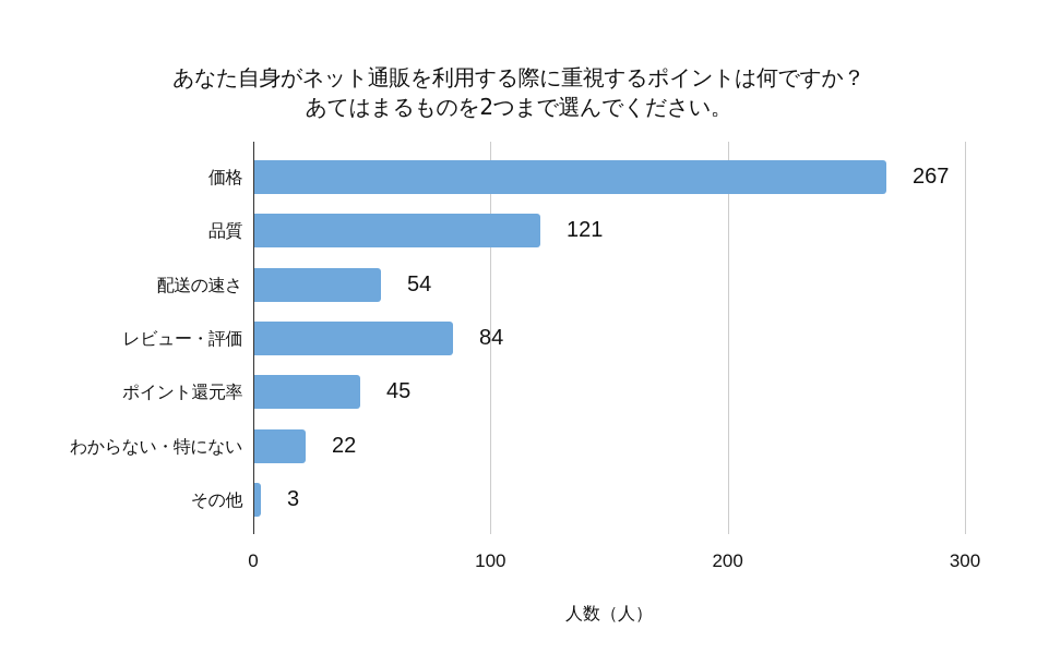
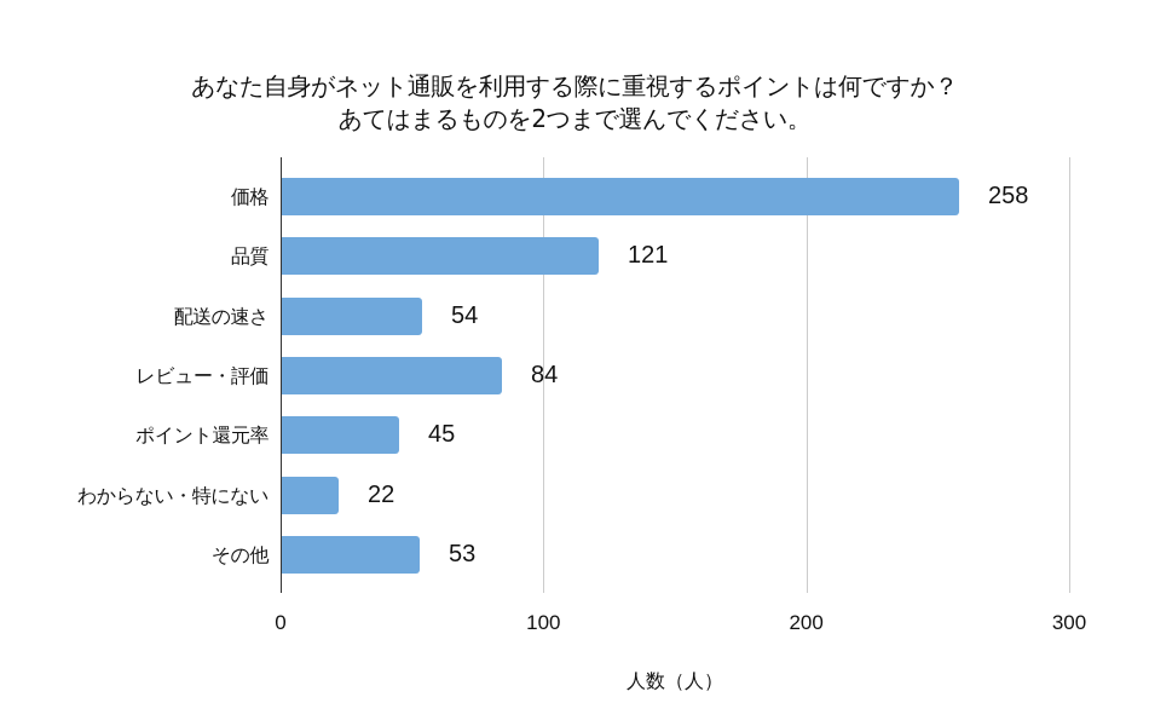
価格: 267 -> 258
その他: 3 -> 53
